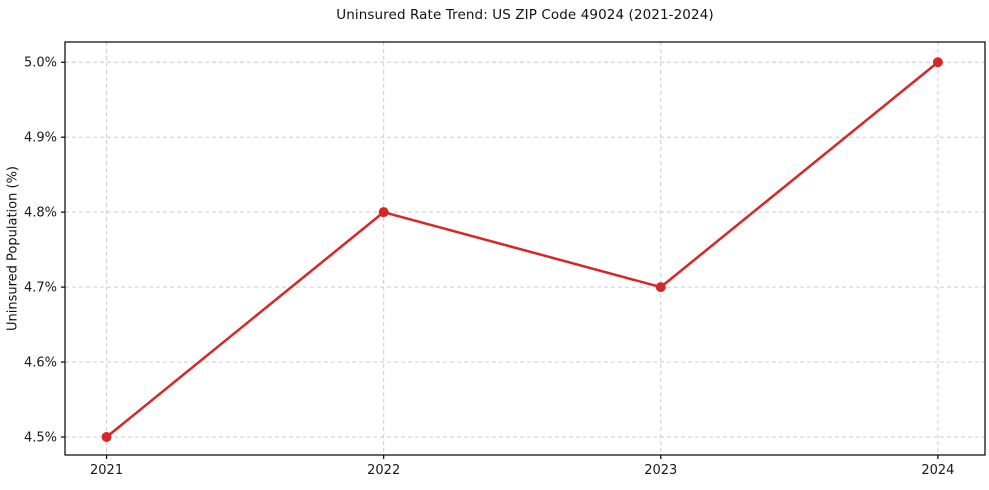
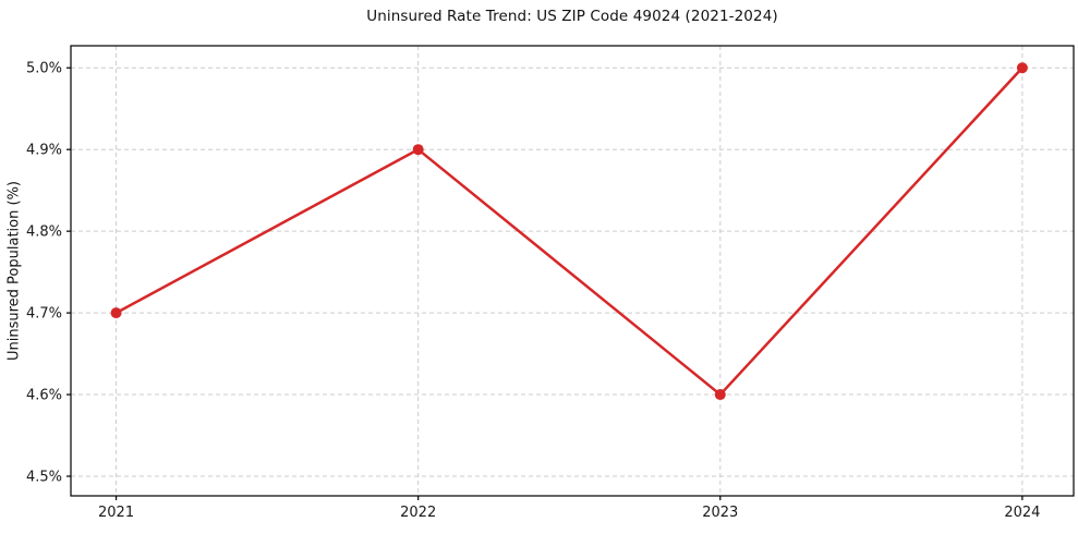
2021: 4.5% -> 4.7%
2022: 4.8% -> 4.9%
2023: 4.7% -> 4.6%
